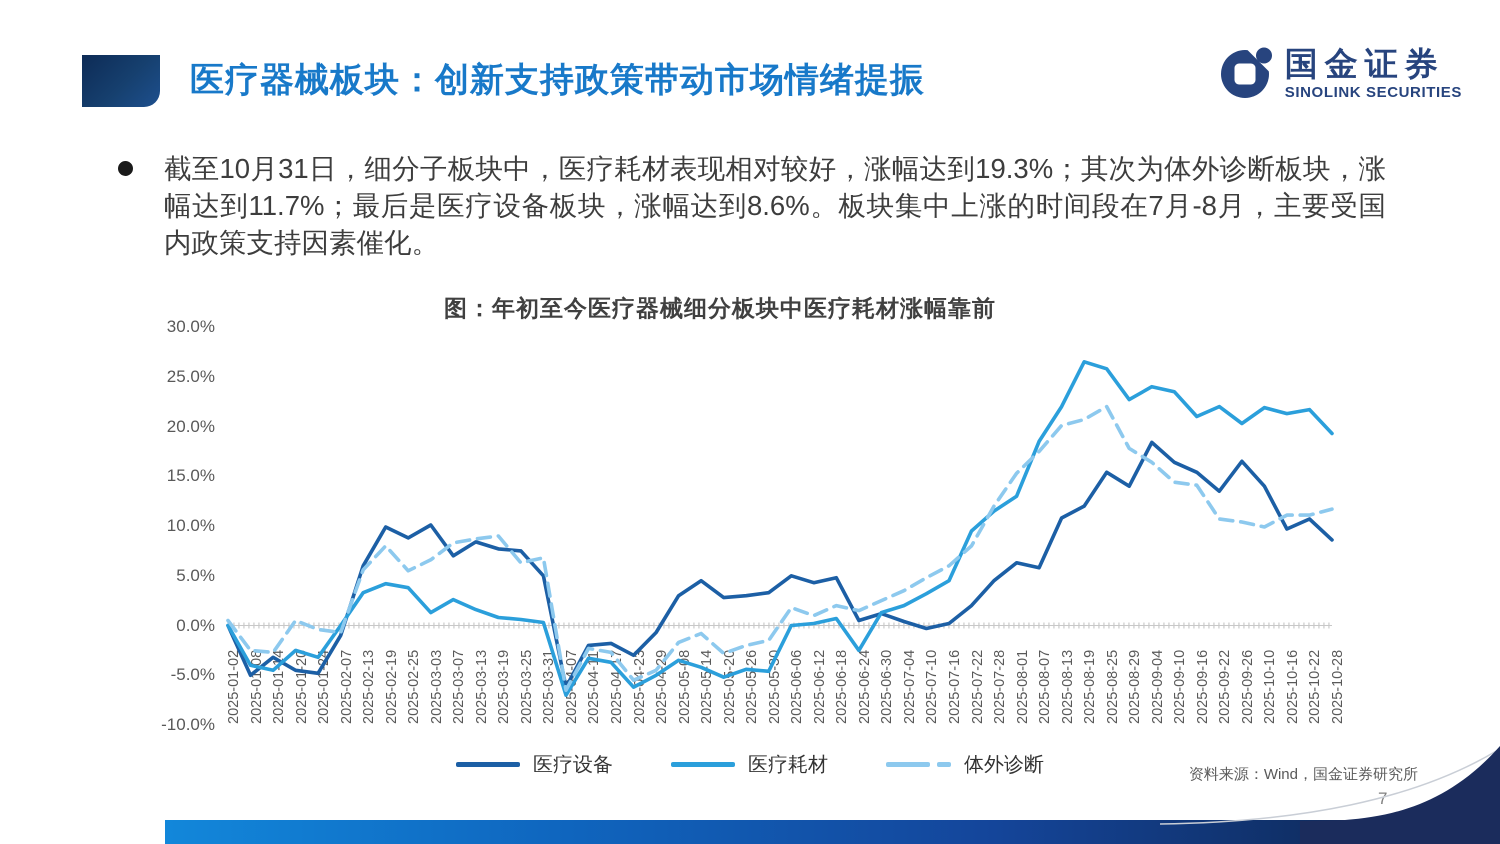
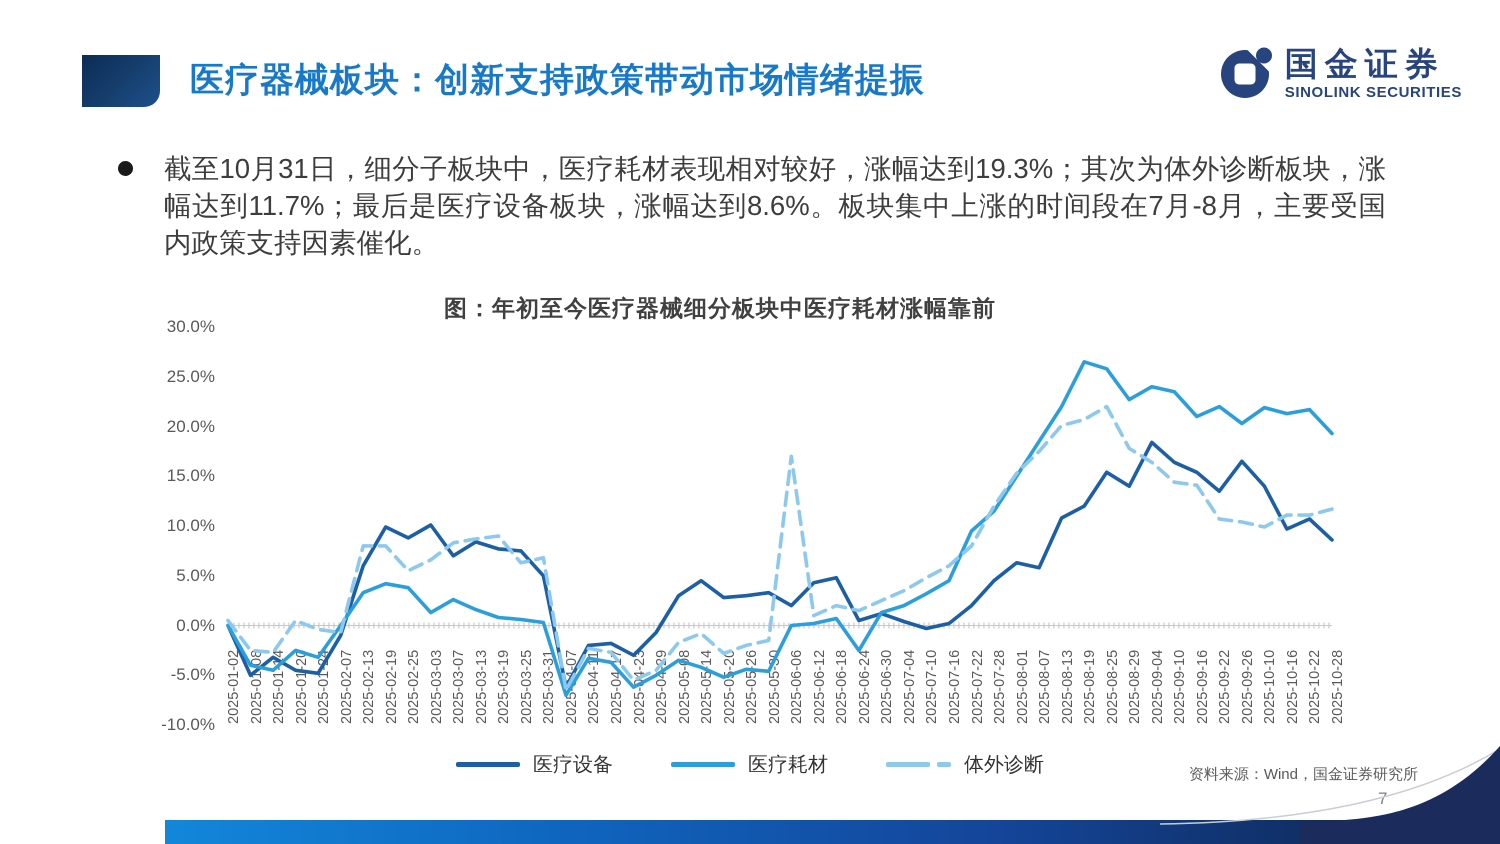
体外诊断/2025-02-13: 6% -> 8%
医疗设备/2025-06-06: 5% -> 2%
体外诊断/2025-06-06: 2% -> 17%
医疗耗材/2025-08-01: 13% -> 15%
